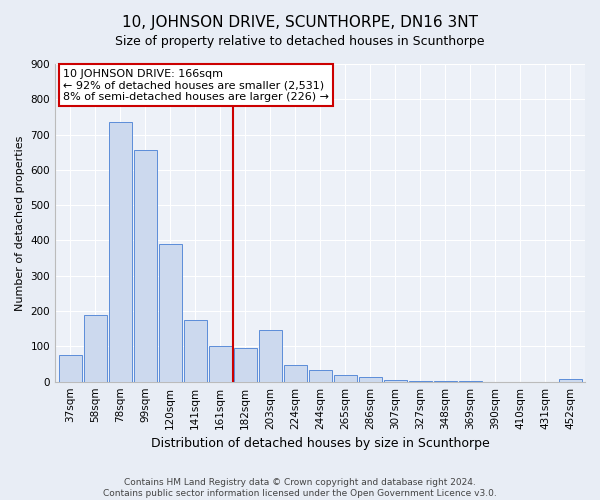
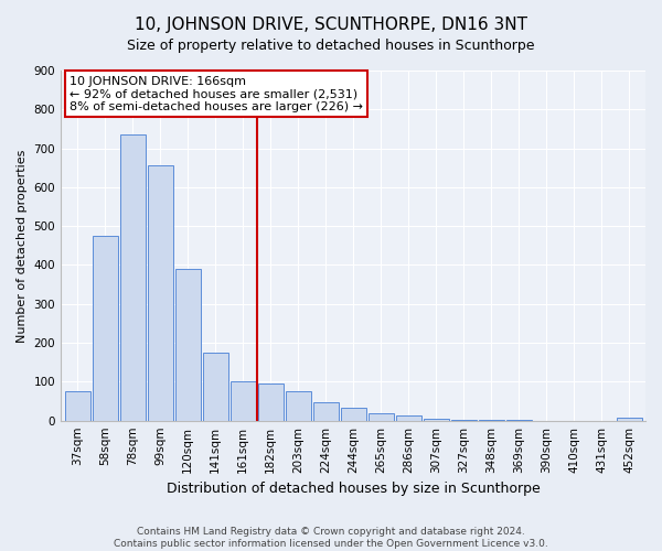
58sqm: 190 -> 475
203sqm: 145 -> 75
